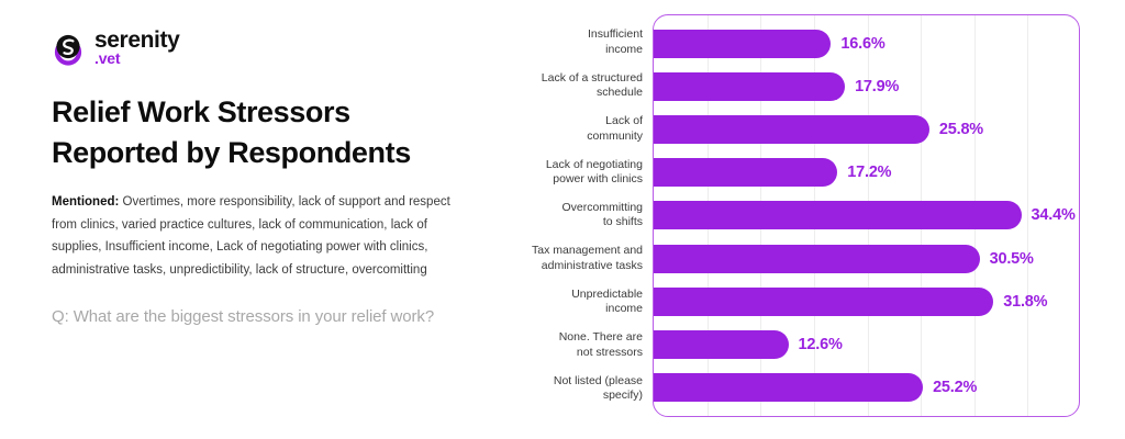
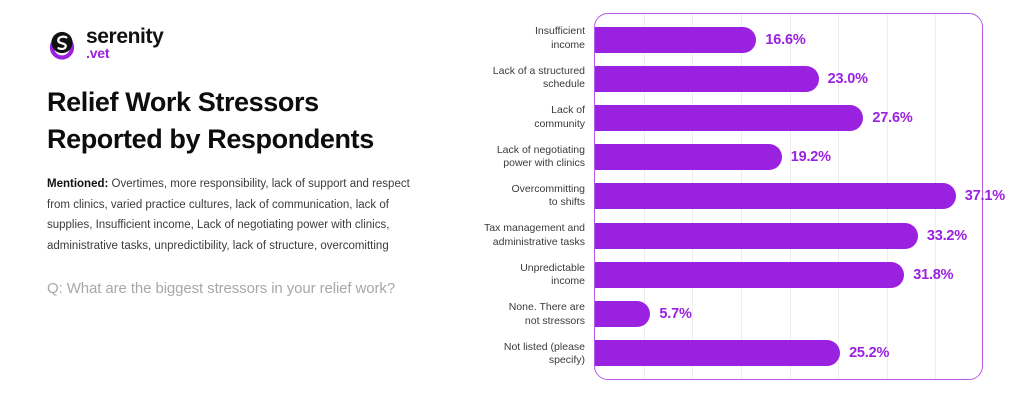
Lack of a structured schedule: 17.9% -> 23.0%
Lack of community: 25.8% -> 27.6%
Lack of negotiating power with clinics: 17.2% -> 19.2%
Overcommitting to shifts: 34.4% -> 37.1%
Tax management and administrative tasks: 30.5% -> 33.2%
None. There are not stressors: 12.6% -> 5.7%
